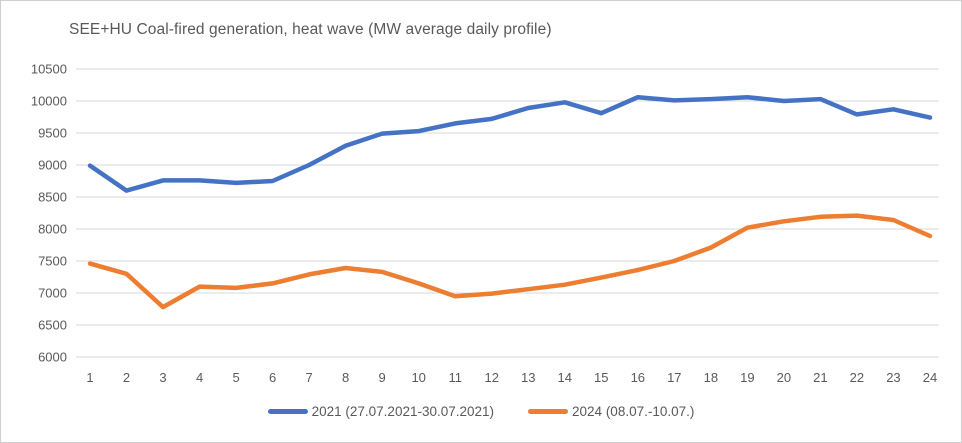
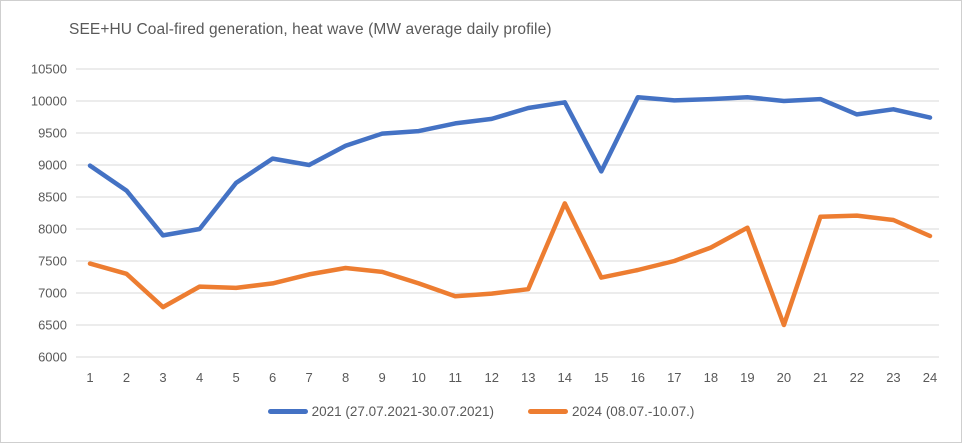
2021 (27.07.2021-30.07.2021)/3: 8800 -> 7900
2021 (27.07.2021-30.07.2021)/4: 8800 -> 8000
2021 (27.07.2021-30.07.2021)/6: 8800 -> 9100
2024 (08.07.-10.07.)/14: 7100 -> 8400
2021 (27.07.2021-30.07.2021)/15: 9800 -> 8900
2024 (08.07.-10.07.)/20: 8100 -> 6500
